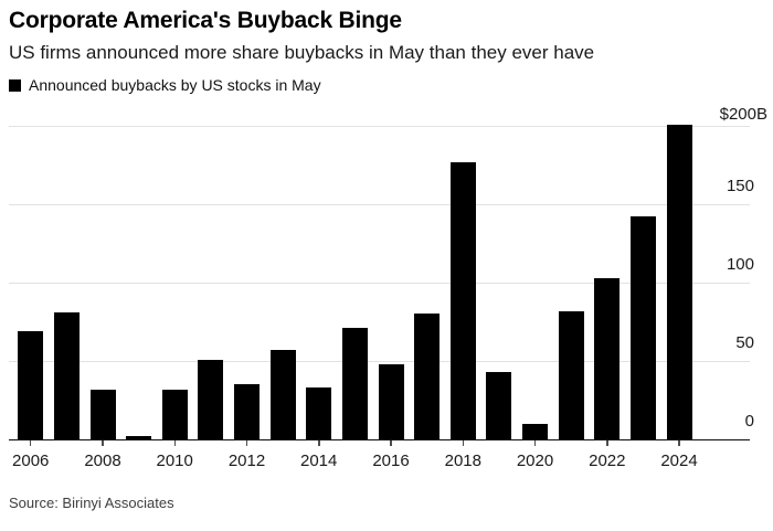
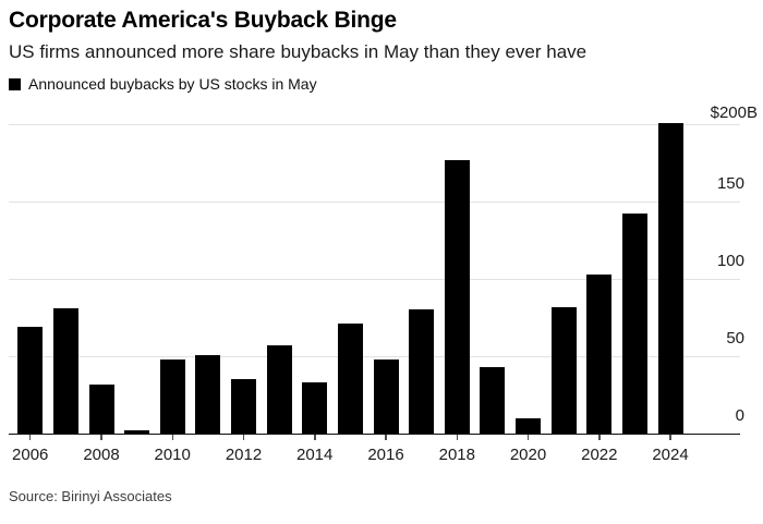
2010: 32 -> 48
